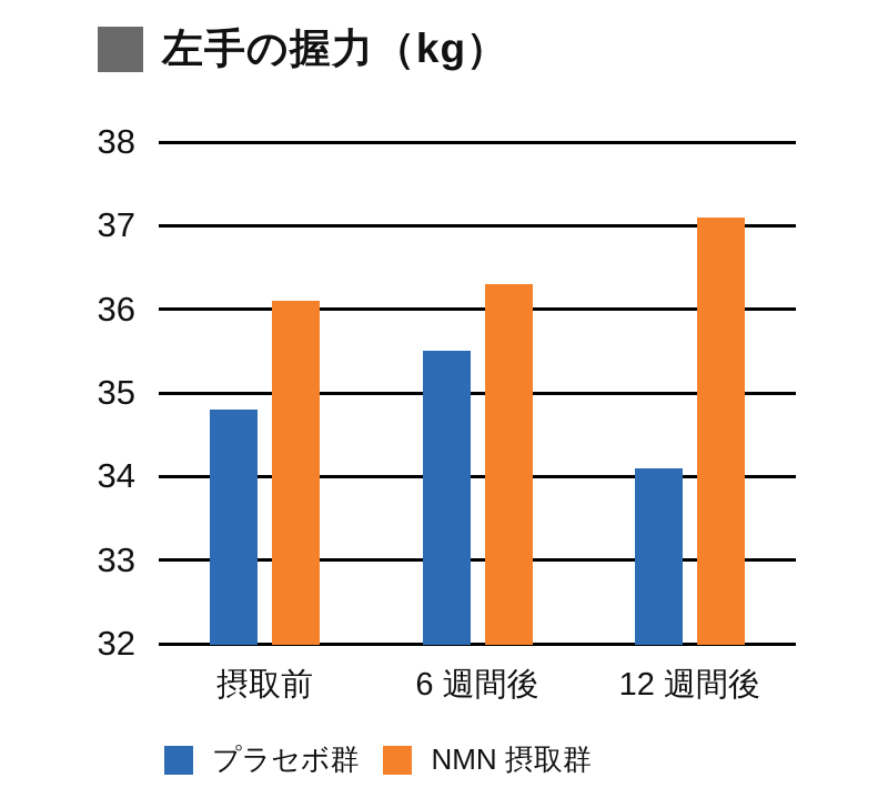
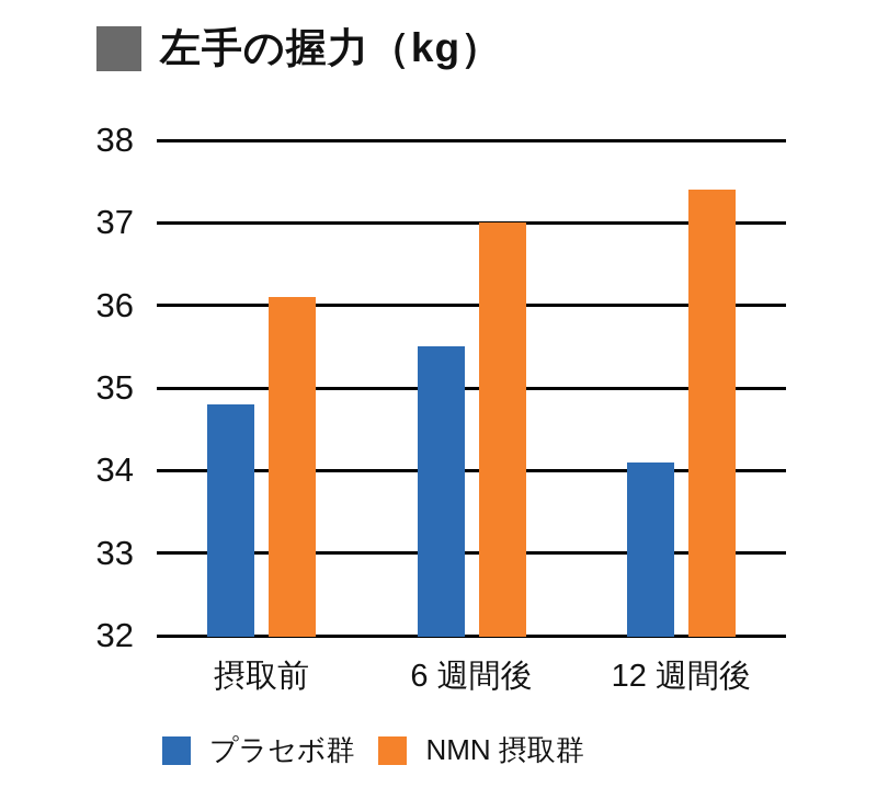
NMN 摂取群/6 週間後: 36.3 -> 37.0
NMN 摂取群/12 週間後: 37.1 -> 37.4
